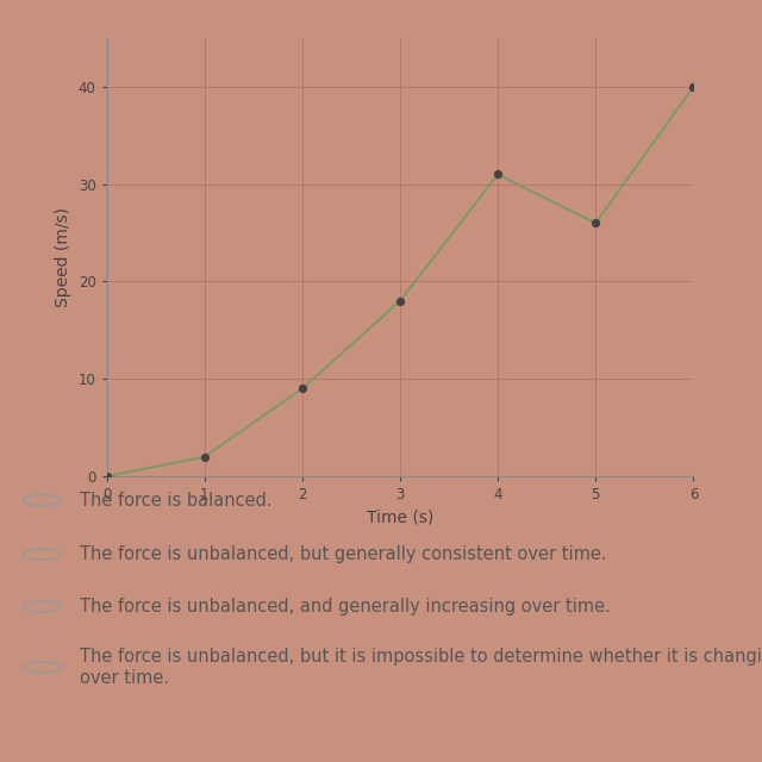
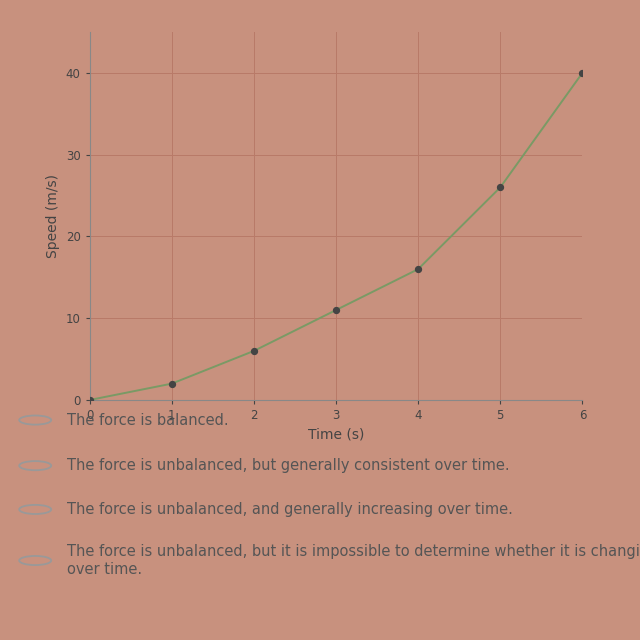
2: 9 -> 6
3: 18 -> 11
4: 31 -> 16
